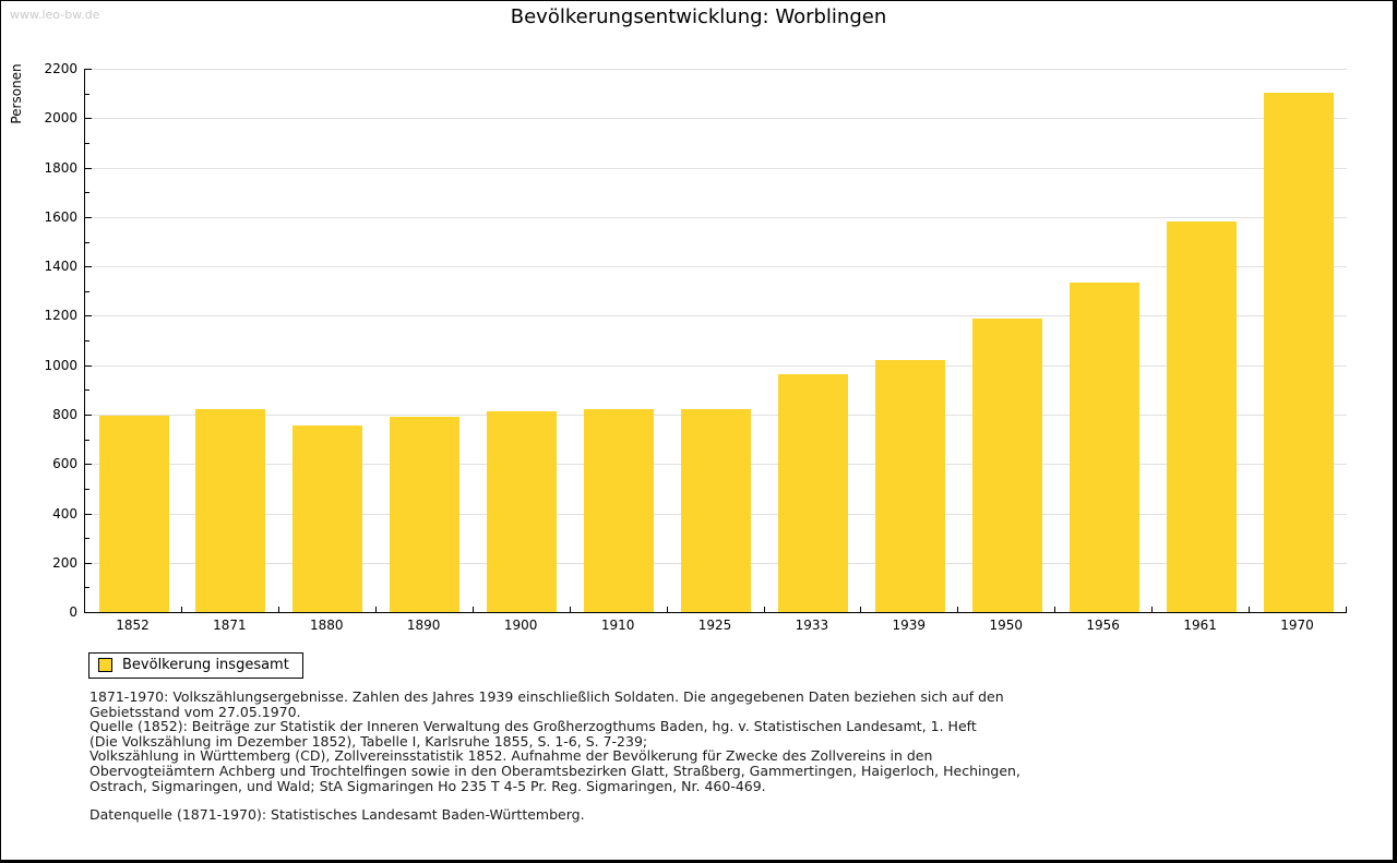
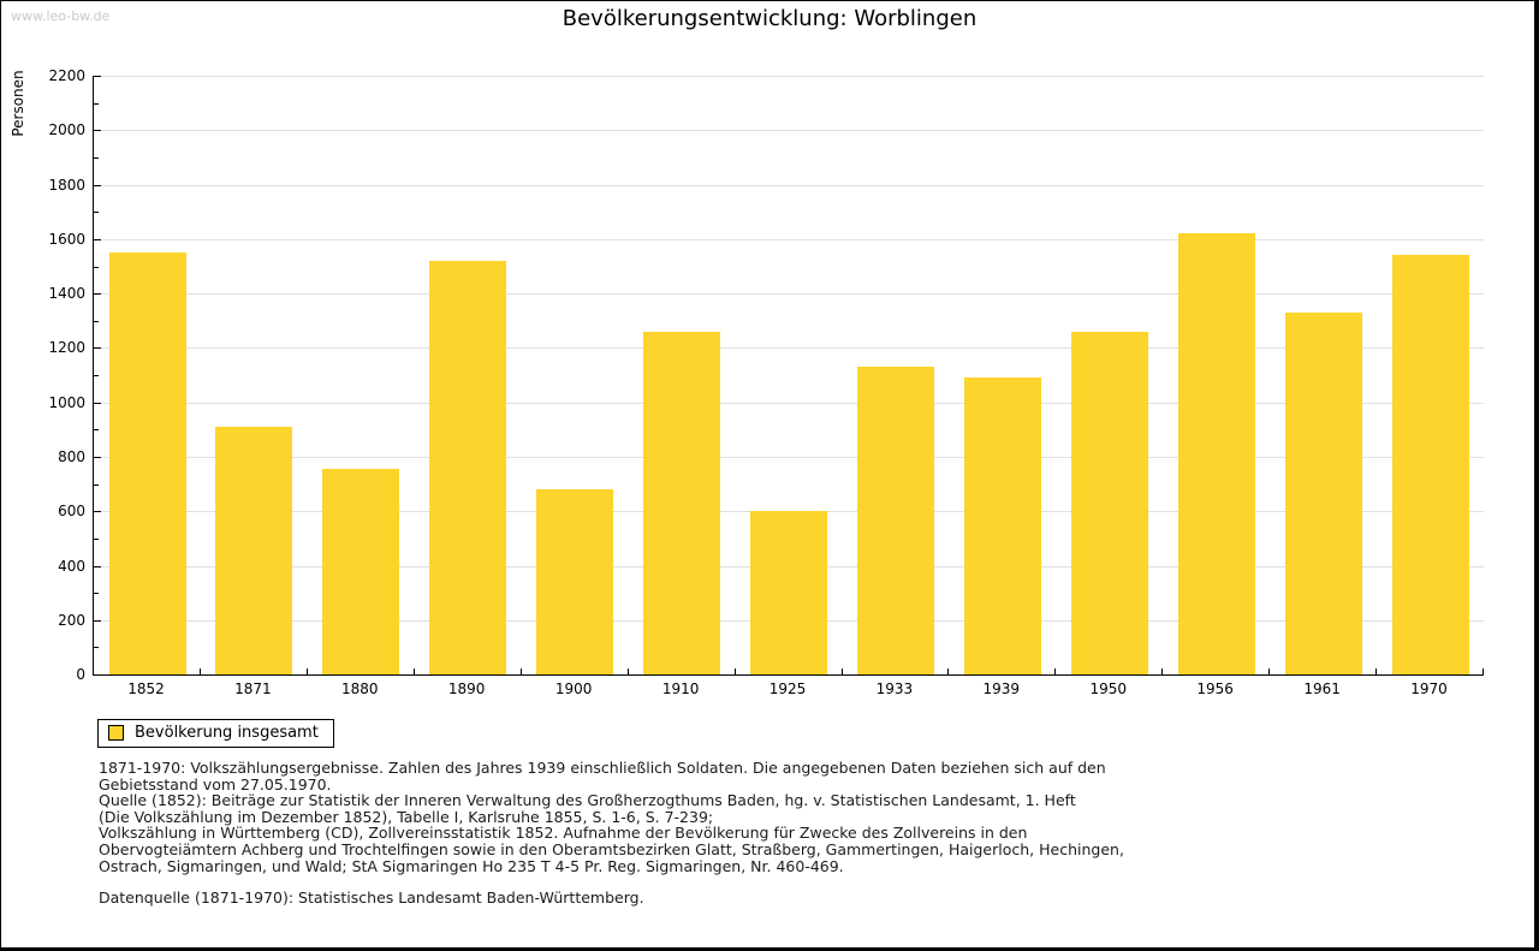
1852: 800 -> 1550
1871: 820 -> 910
1890: 790 -> 1520
1900: 810 -> 680
1910: 820 -> 1260
1925: 820 -> 600
1933: 960 -> 1130
1939: 1020 -> 1090
1950: 1190 -> 1260
1956: 1340 -> 1620
1961: 1580 -> 1330
1970: 2100 -> 1540
